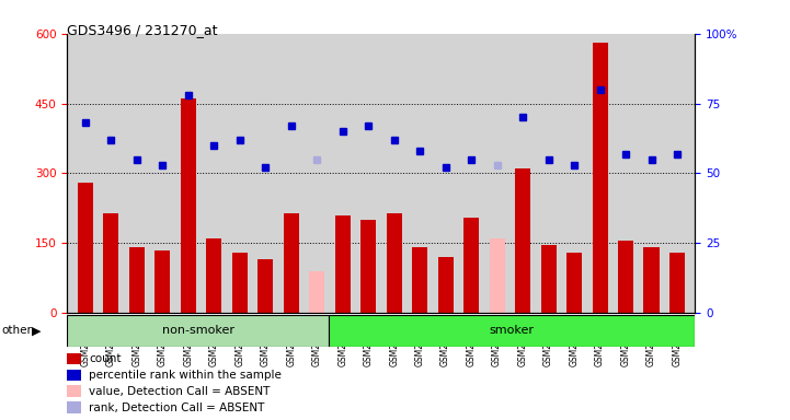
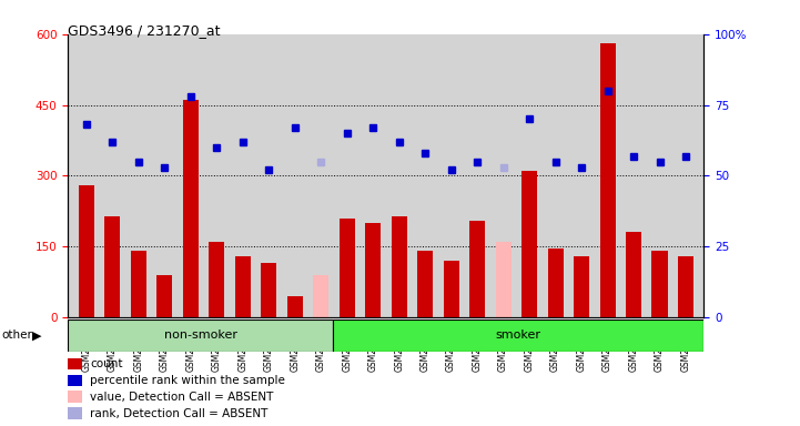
GSM219244: 135 -> 90
GSM219249: 215 -> 45
GSM219262: 155 -> 180
